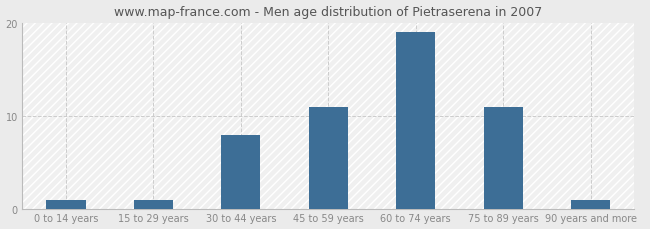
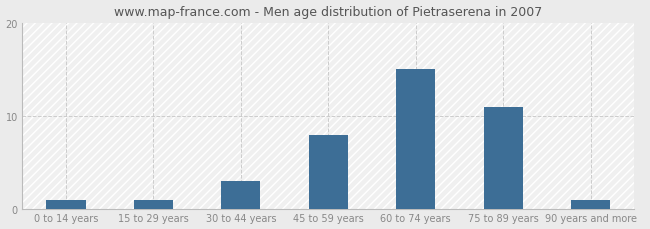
30 to 44 years: 8 -> 3
45 to 59 years: 11 -> 8
60 to 74 years: 19 -> 15
